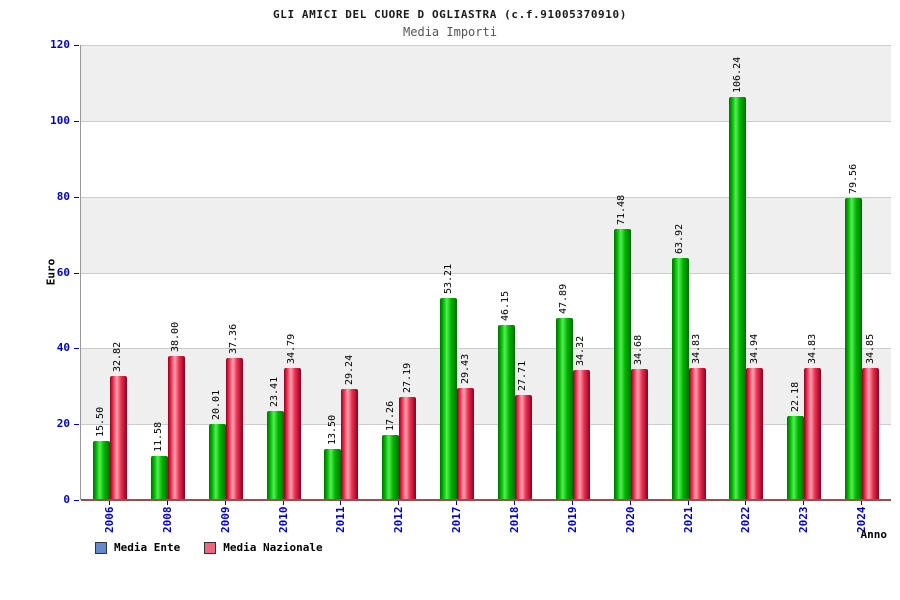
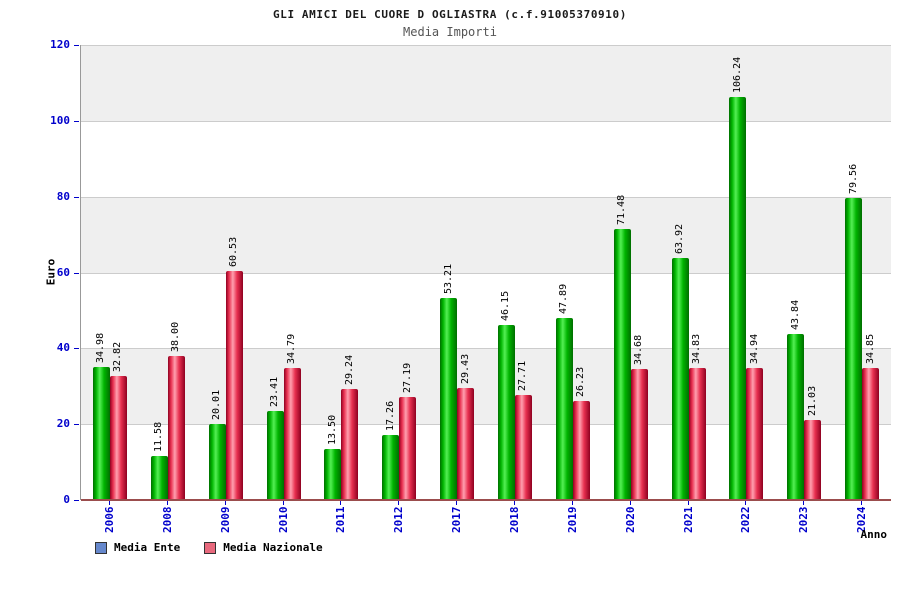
Media Ente/2006: 15.50 -> 34.98
Media Nazionale/2009: 37.36 -> 60.53
Media Nazionale/2019: 34.32 -> 26.23
Media Ente/2023: 22.18 -> 43.84
Media Nazionale/2023: 34.83 -> 21.03
